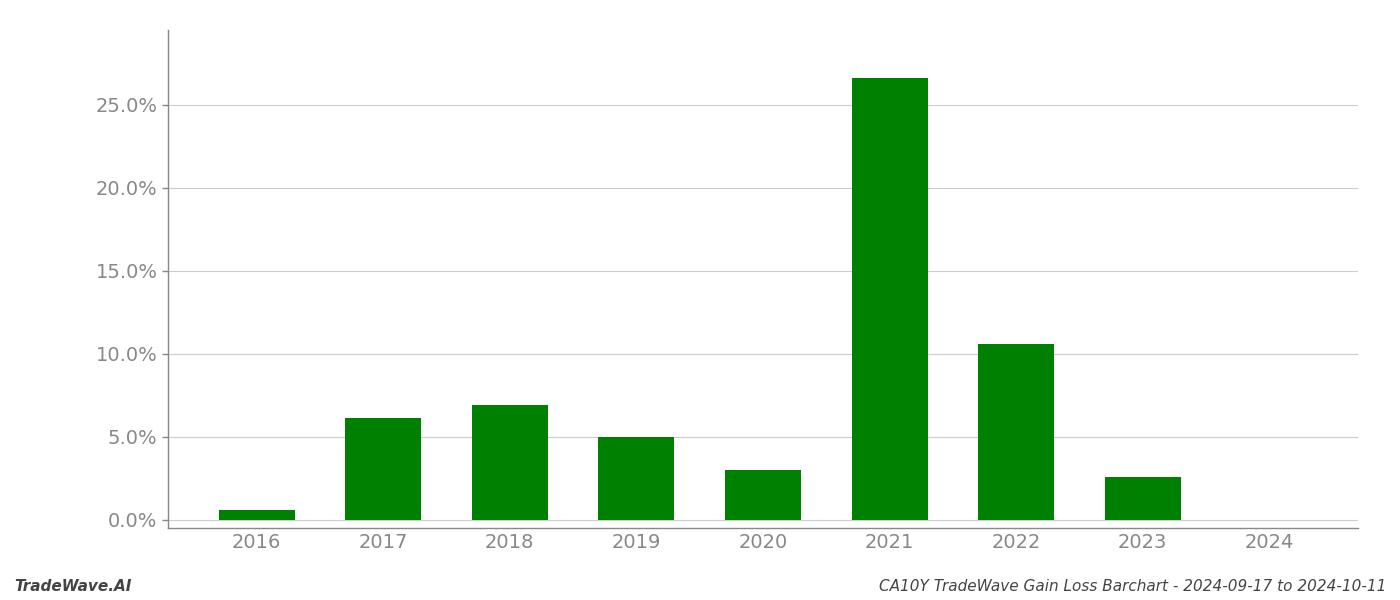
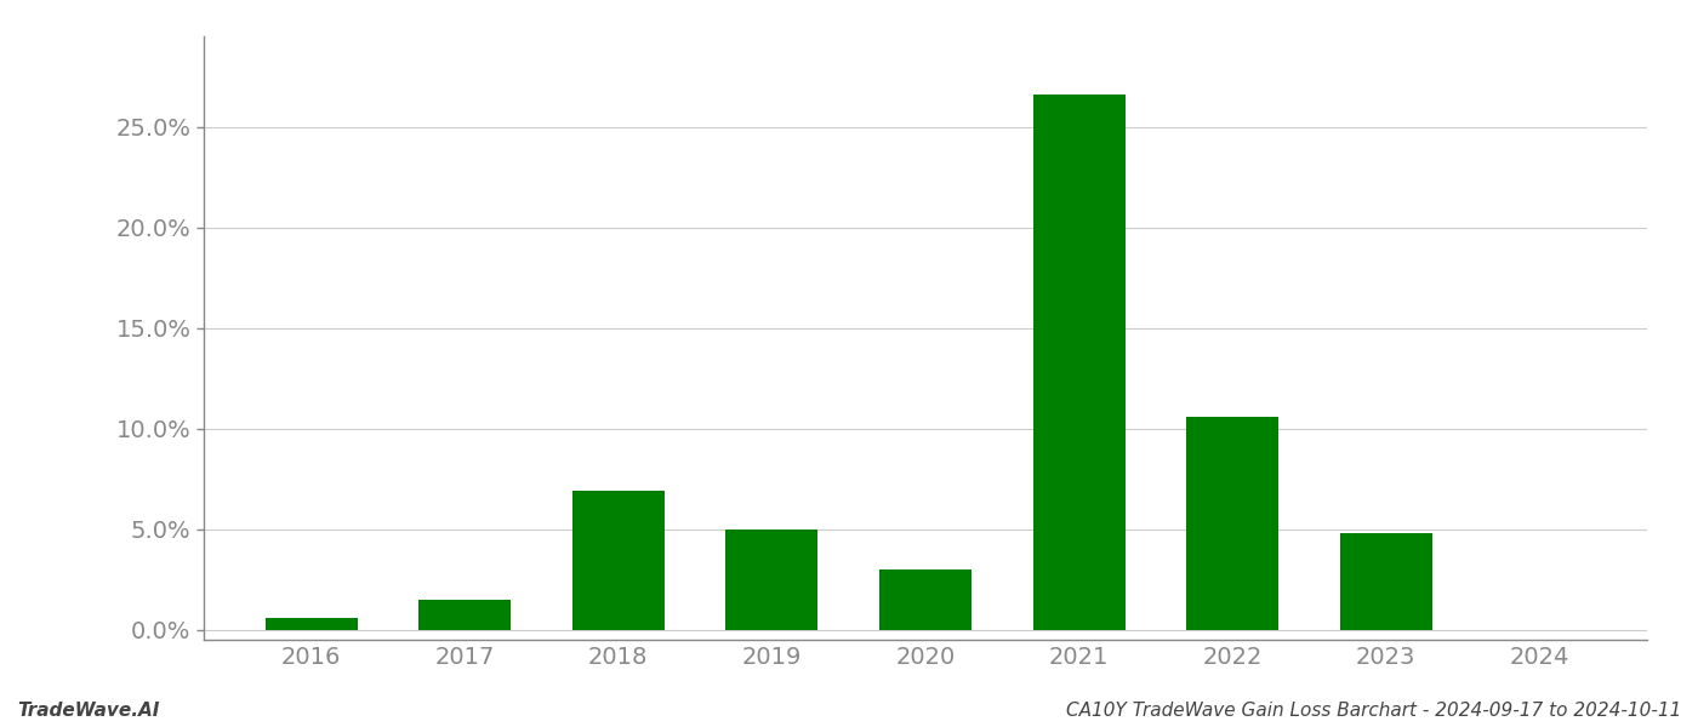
2017: 6.1% -> 1.5%
2023: 2.6% -> 4.8%
